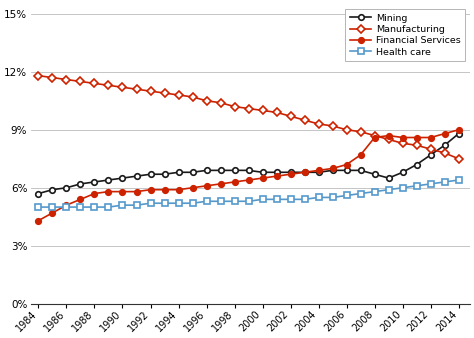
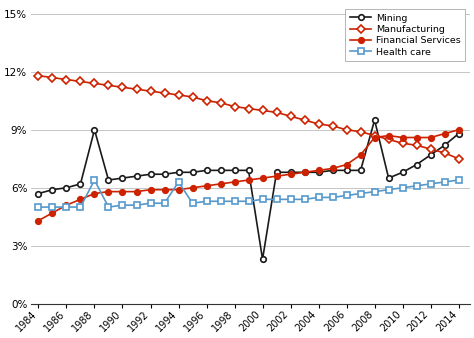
Mining/1988: 6.3% -> 9.0%
Health care/1988: 5.0% -> 6.4%
Health care/1994: 5.2% -> 6.3%
Mining/2000: 6.8% -> 2.3%
Mining/2008: 6.7% -> 9.5%
